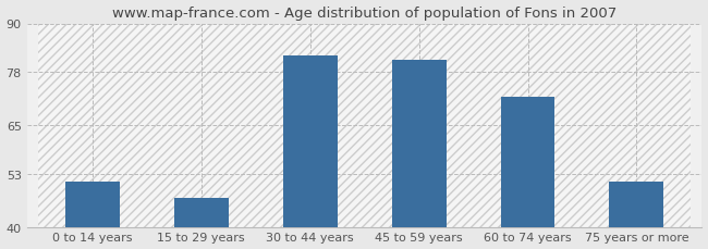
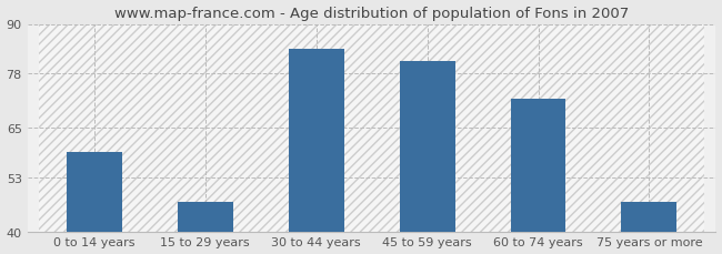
0 to 14 years: 51 -> 59
30 to 44 years: 82 -> 84
75 years or more: 51 -> 47
